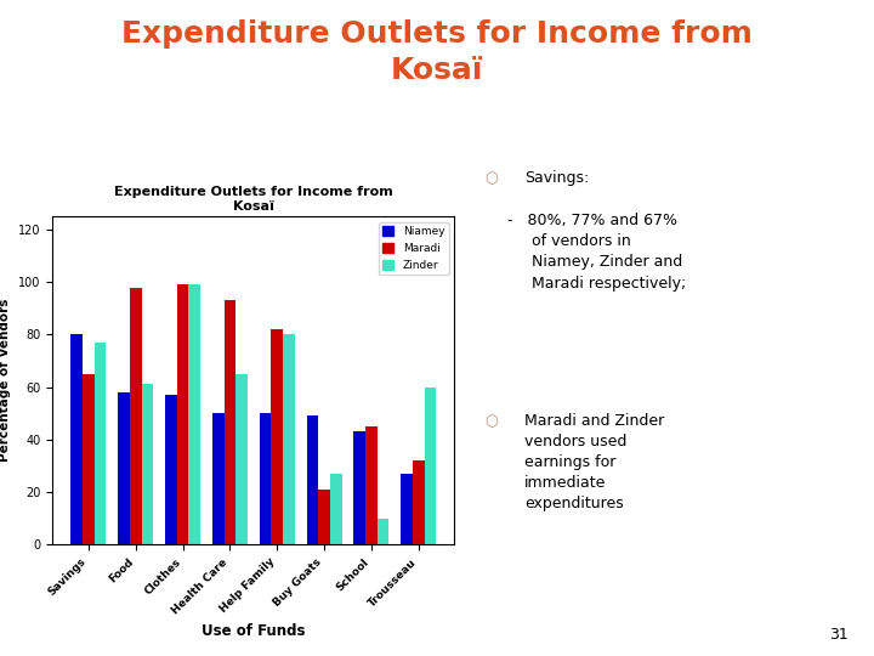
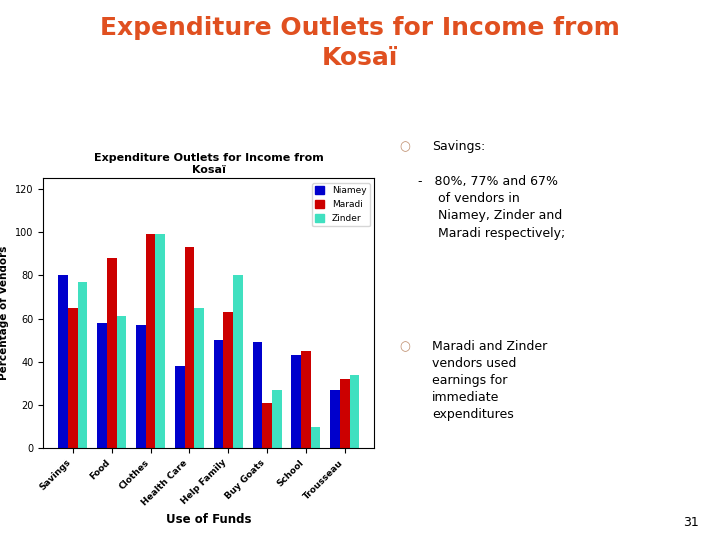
Maradi/Food: 98 -> 88
Niamey/Health Care: 50 -> 38
Maradi/Help Family: 82 -> 63
Zinder/Trousseau: 60 -> 34
